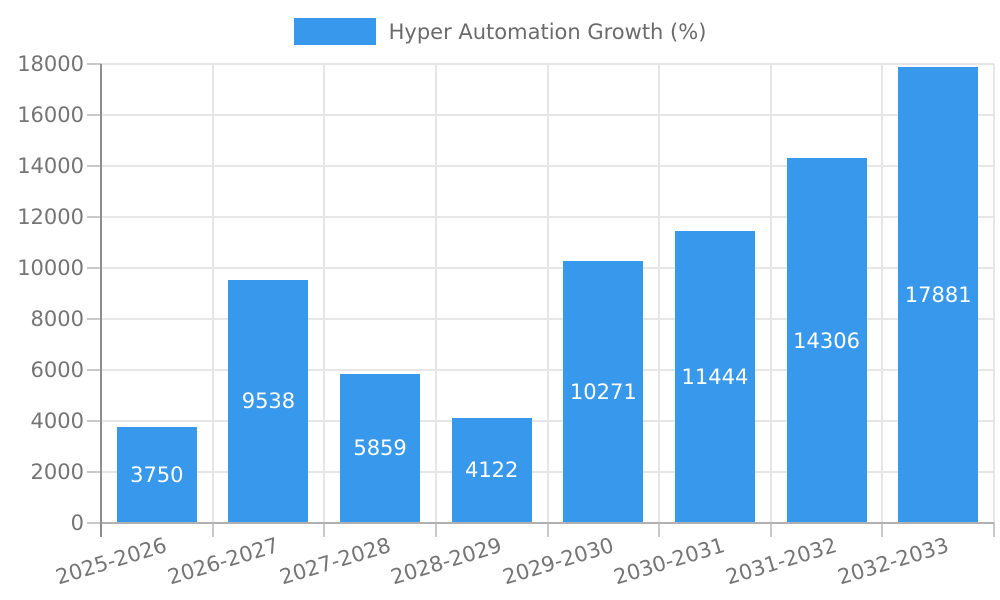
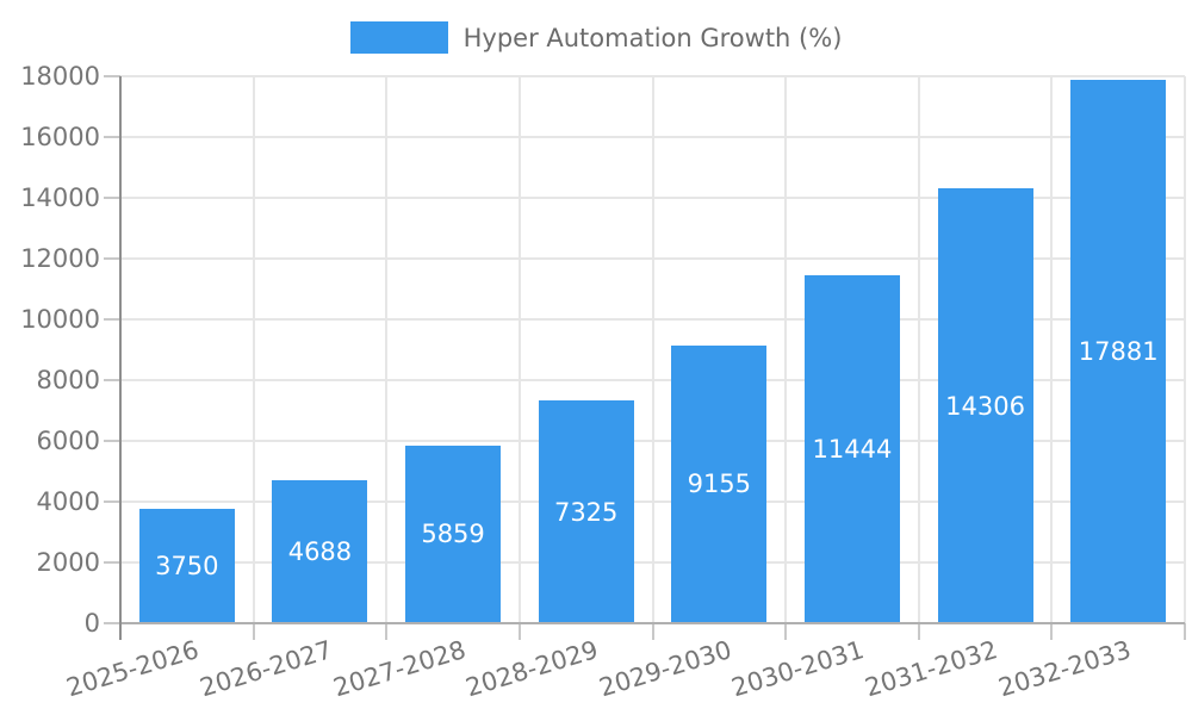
2026-2027: 9538 -> 4688
2028-2029: 4122 -> 7325
2029-2030: 10271 -> 9155
